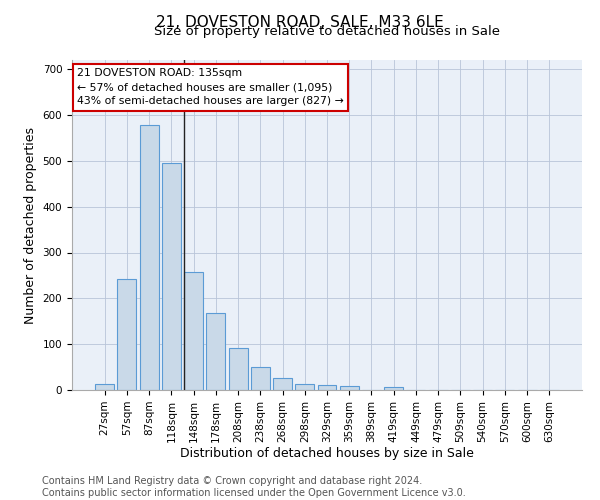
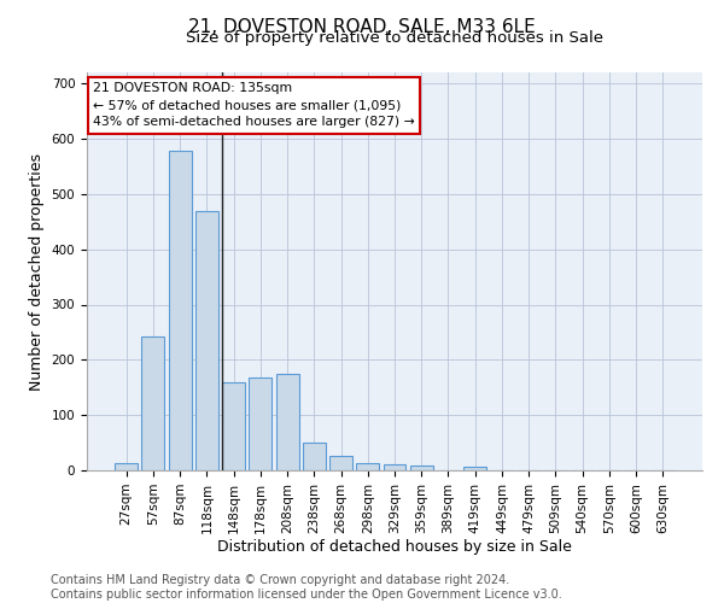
118sqm: 496 -> 470
148sqm: 258 -> 160
208sqm: 92 -> 175
